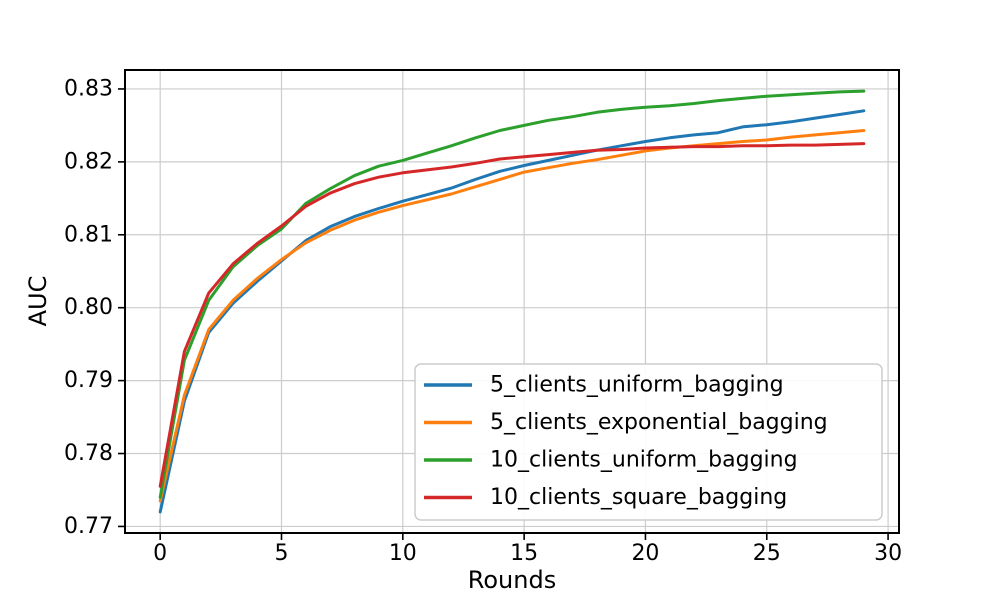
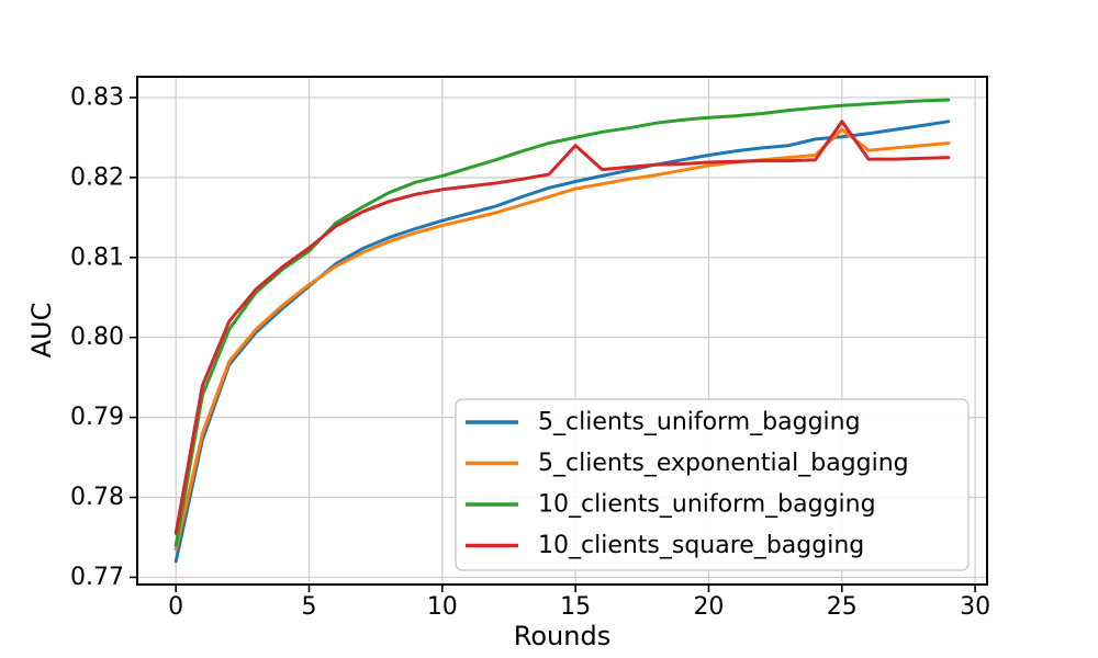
10_clients_square_bagging/15: 0.821 -> 0.824
5_clients_exponential_bagging/25: 0.823 -> 0.826
10_clients_square_bagging/25: 0.822 -> 0.827
